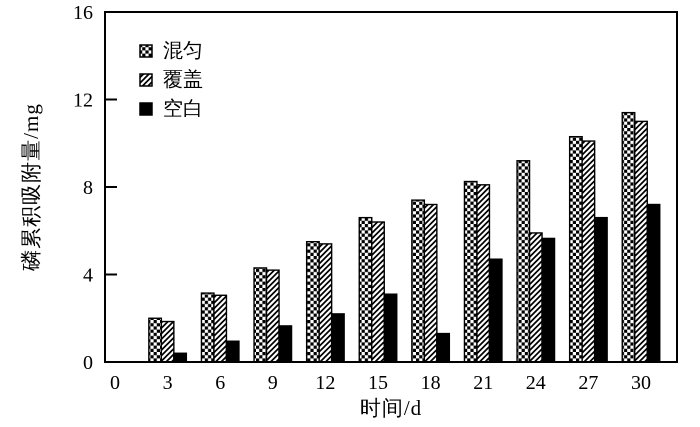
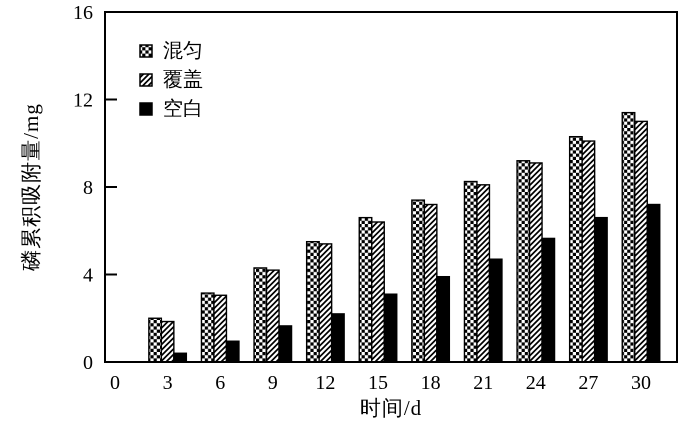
空白/18: 1.3 -> 3.9
覆盖/24: 5.9 -> 9.1
